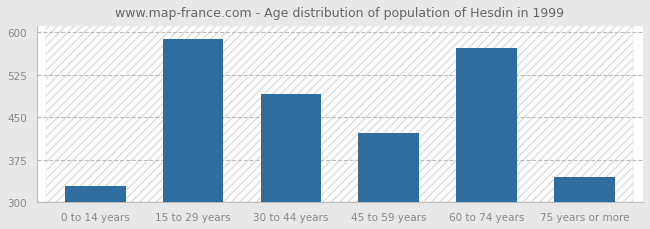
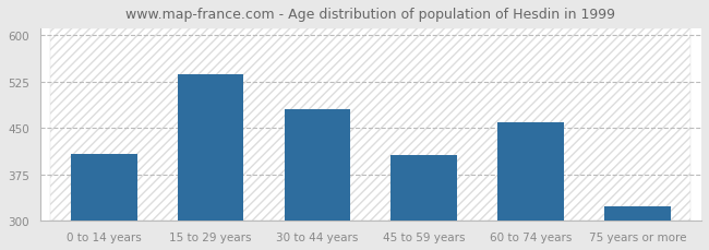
0 to 14 years: 328 -> 408
15 to 29 years: 588 -> 537
30 to 44 years: 492 -> 480
45 to 59 years: 422 -> 406
60 to 74 years: 572 -> 460
75 years or more: 344 -> 323
